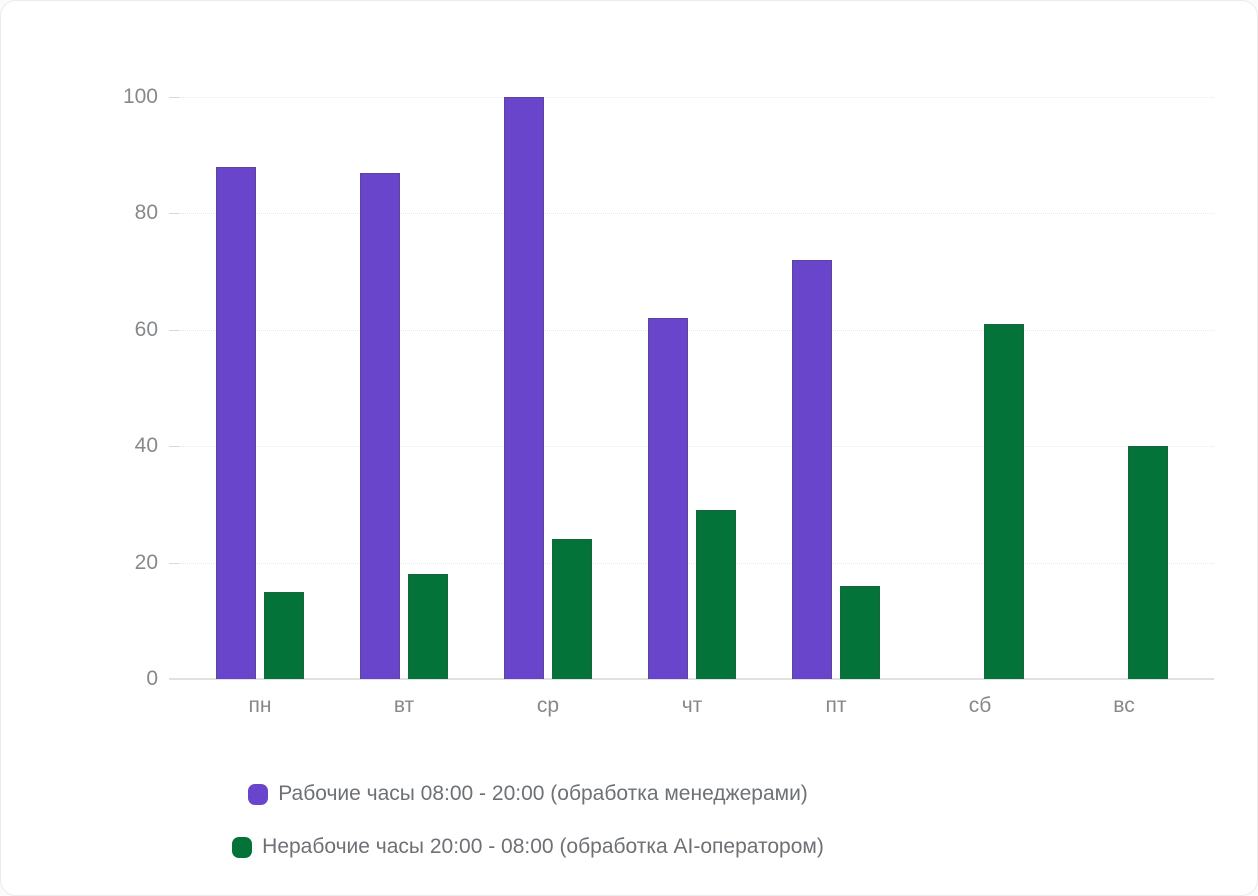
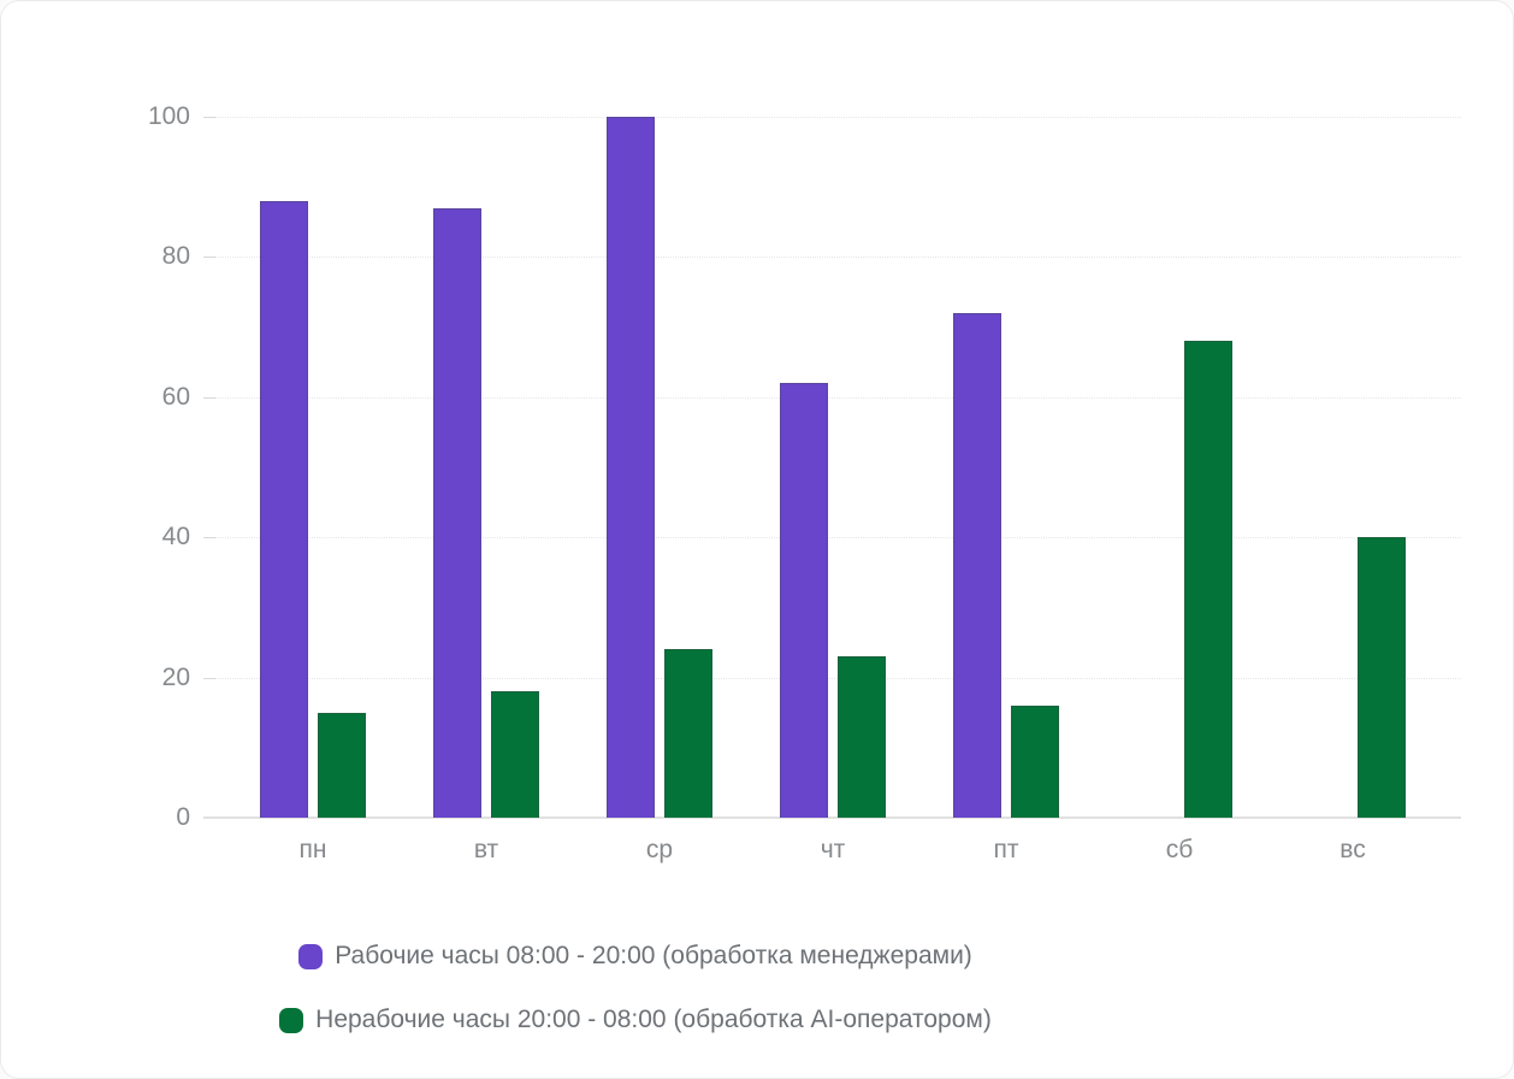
Нерабочие часы 20:00 - 08:00 (обработка AI-оператором)/чт: 29 -> 23
Нерабочие часы 20:00 - 08:00 (обработка AI-оператором)/сб: 61 -> 68
